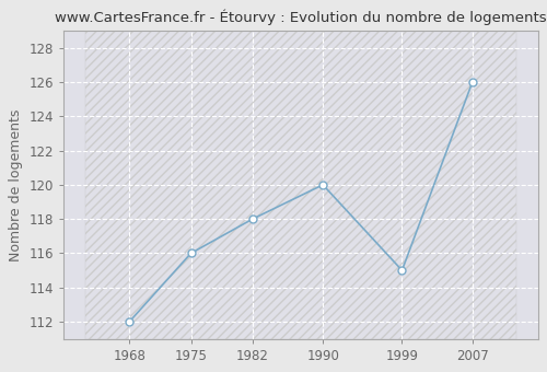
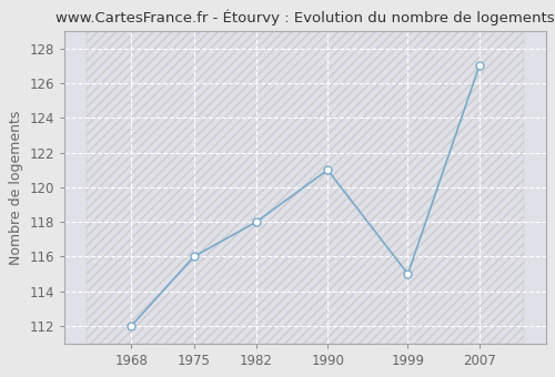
1990: 120 -> 121
2007: 126 -> 127
